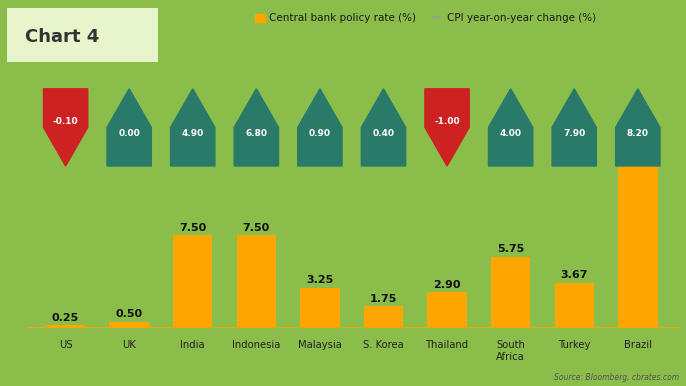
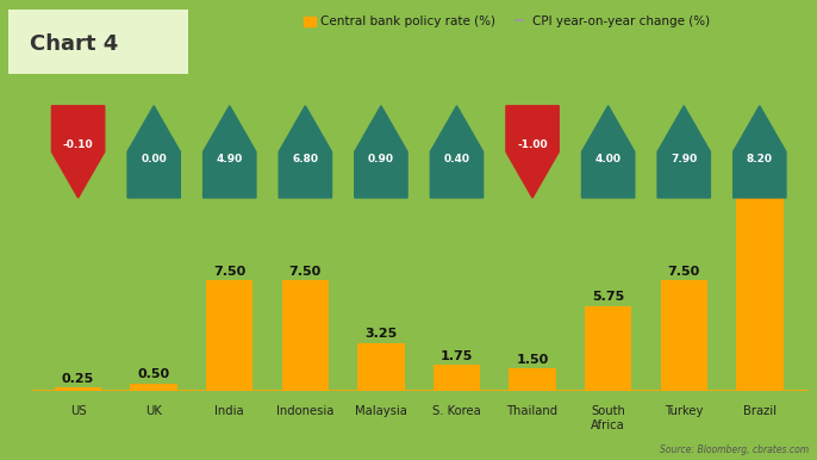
Thailand: 2.90 -> 1.50
Turkey: 3.67 -> 7.50
